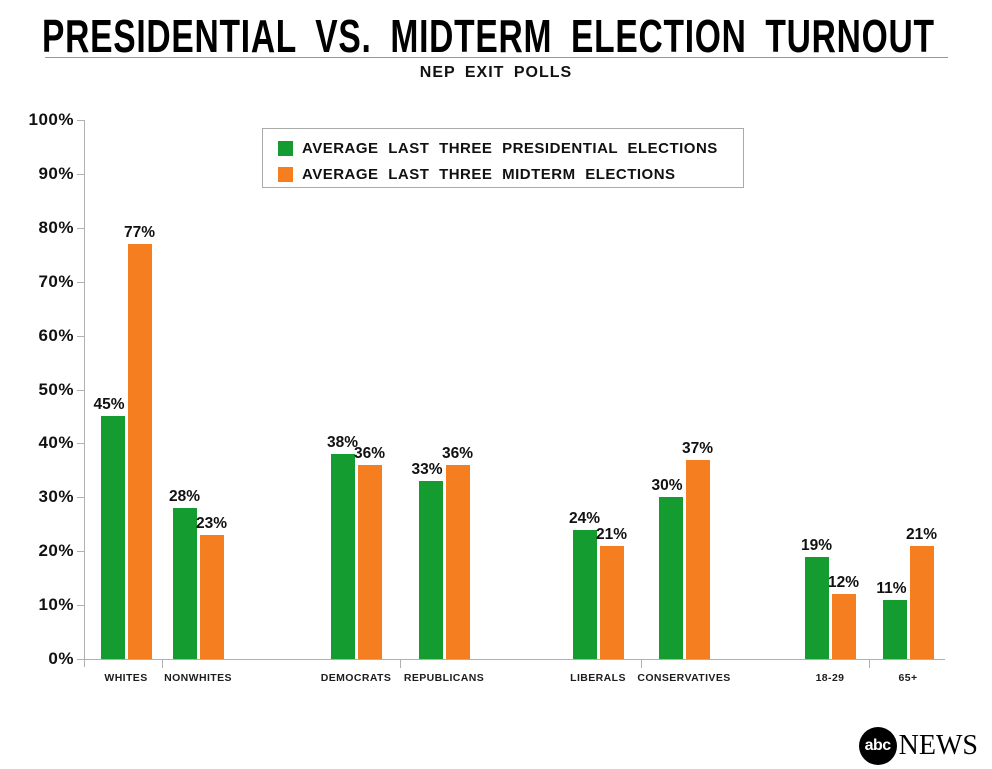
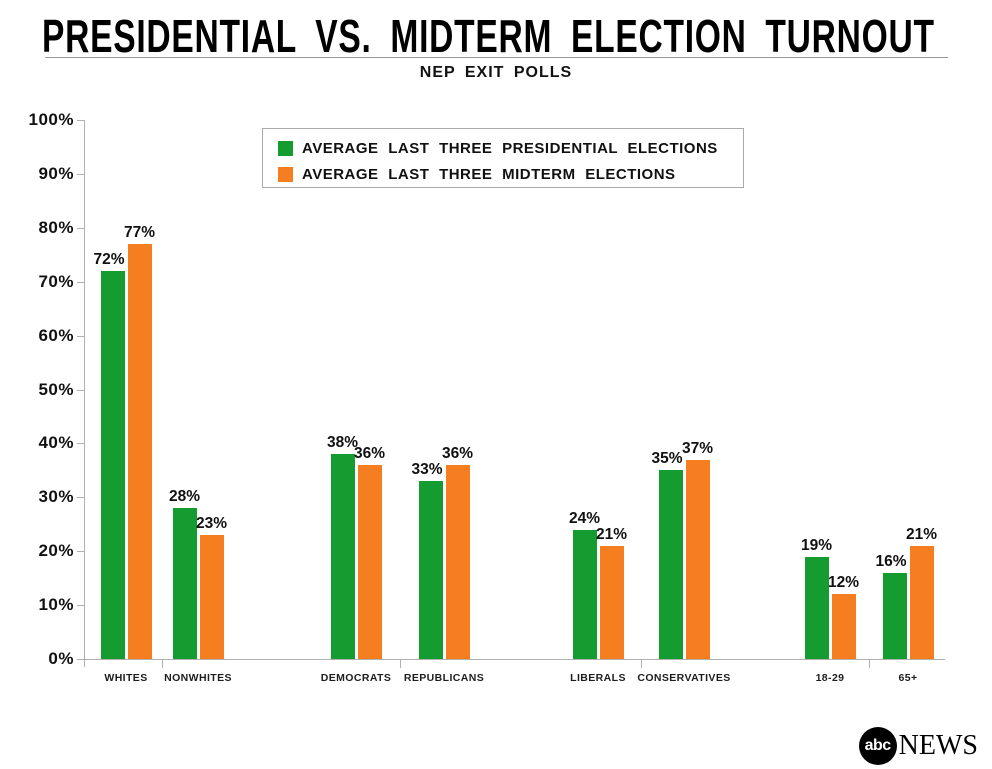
AVERAGE LAST THREE PRESIDENTIAL ELECTIONS/WHITES: 45% -> 72%
AVERAGE LAST THREE PRESIDENTIAL ELECTIONS/CONSERVATIVES: 30% -> 35%
AVERAGE LAST THREE PRESIDENTIAL ELECTIONS/65+: 11% -> 16%
